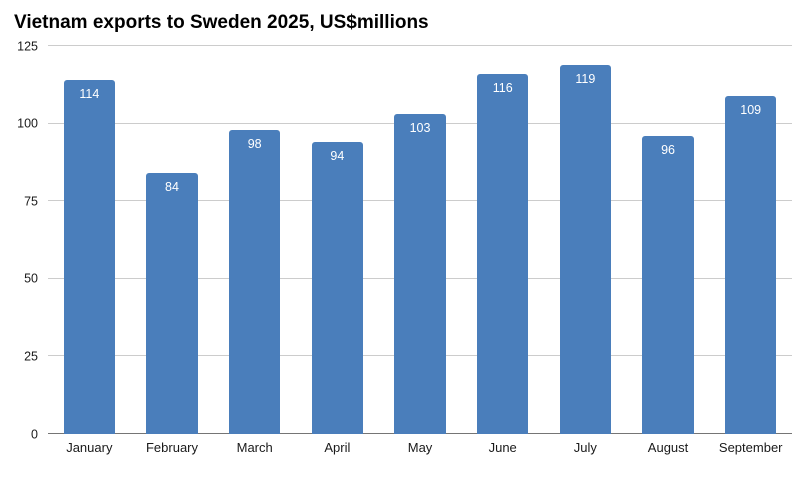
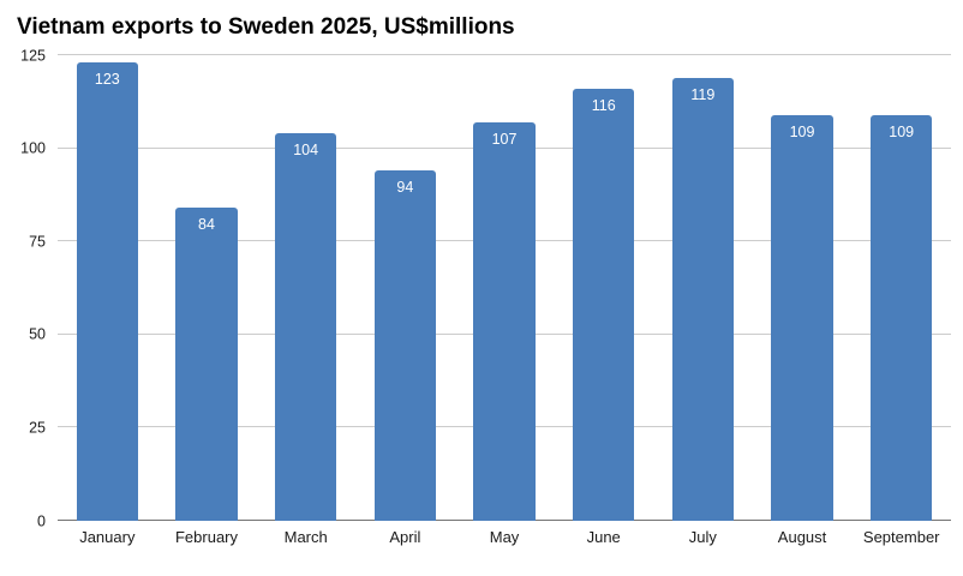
January: 114 -> 123
March: 98 -> 104
May: 103 -> 107
August: 96 -> 109
